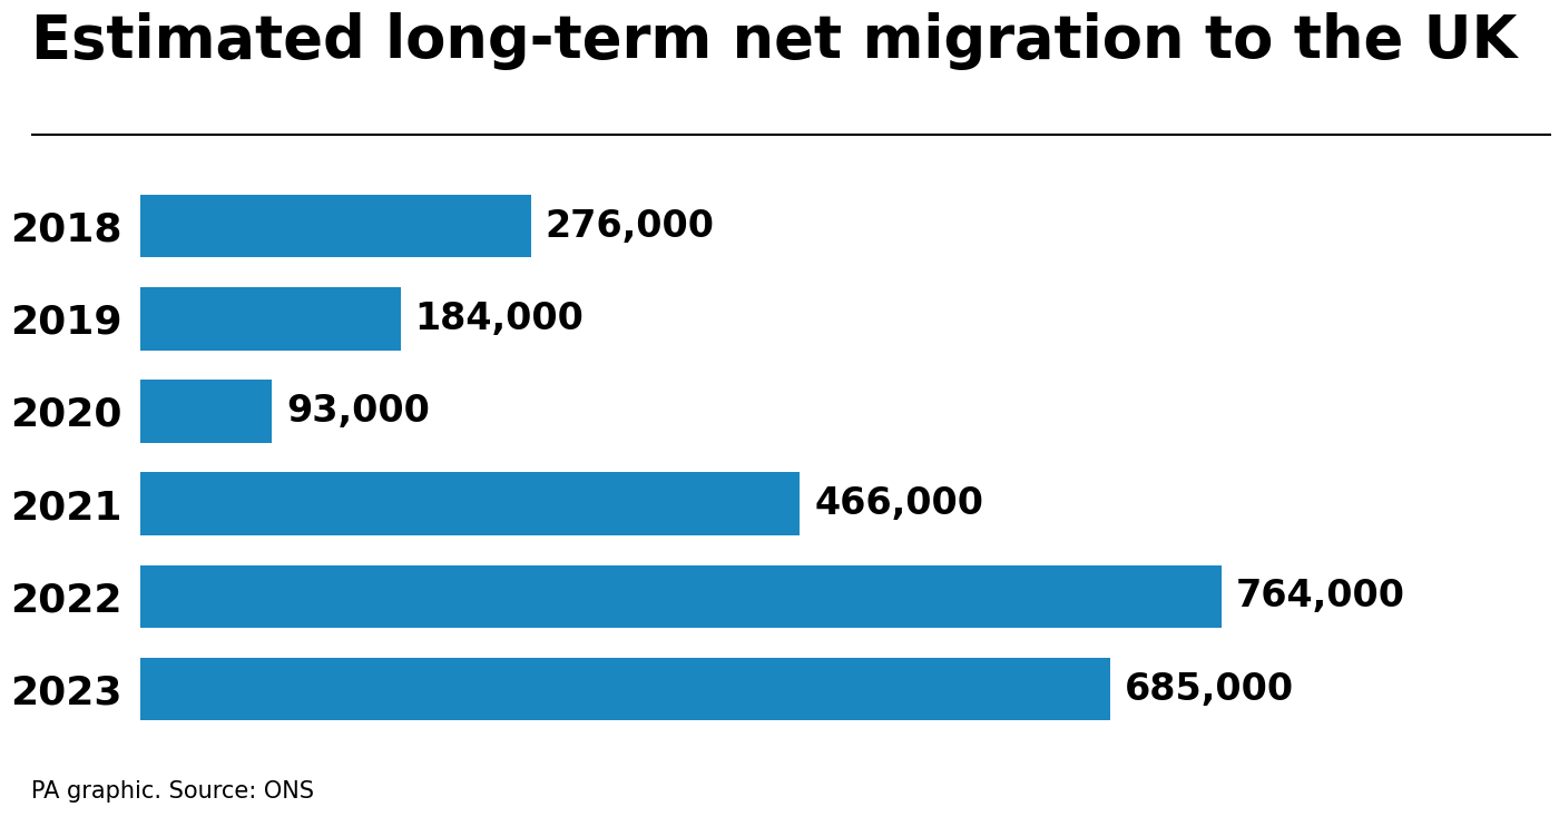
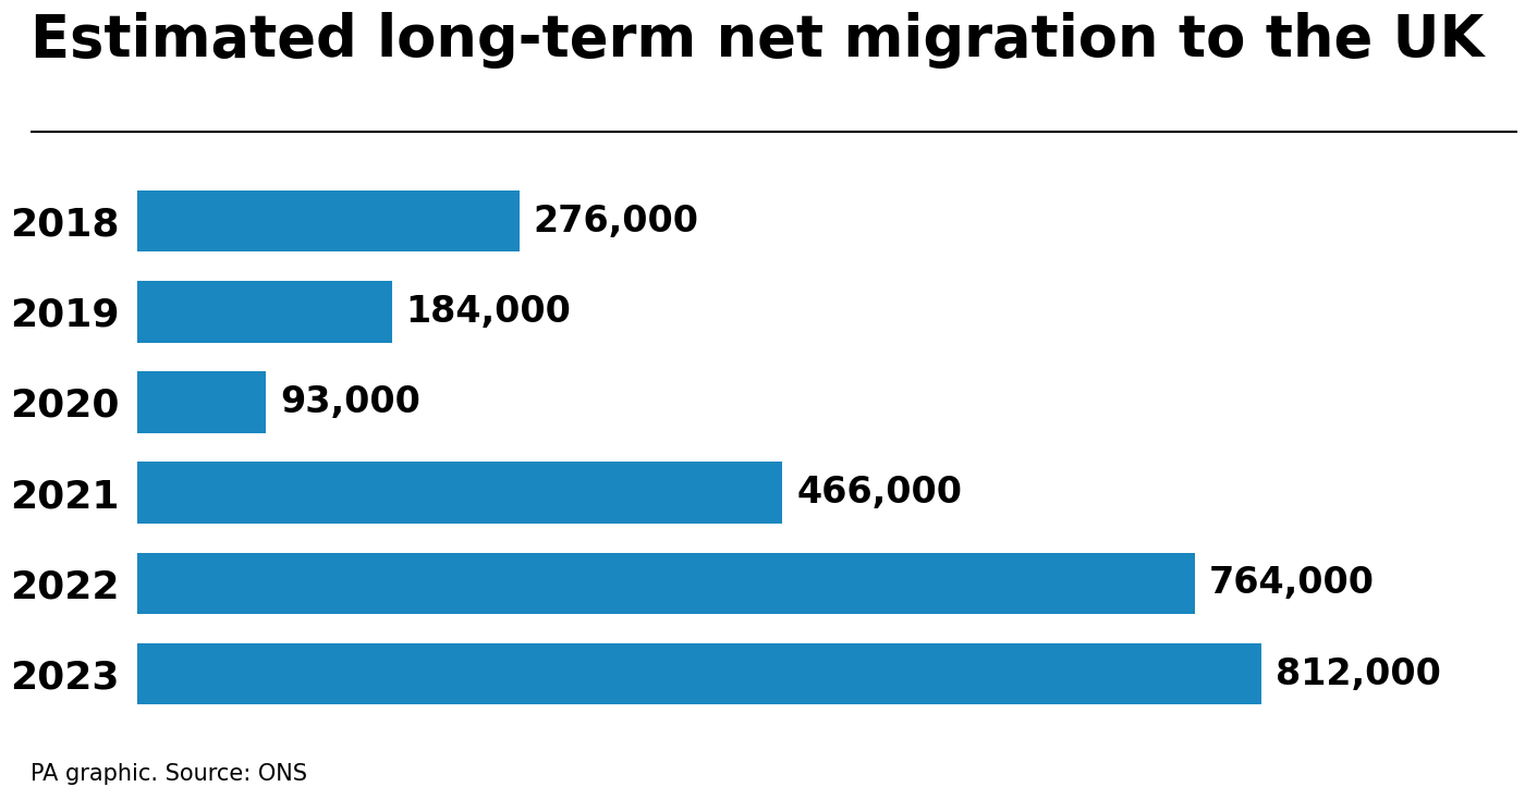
2023: 685,000 -> 812,000
